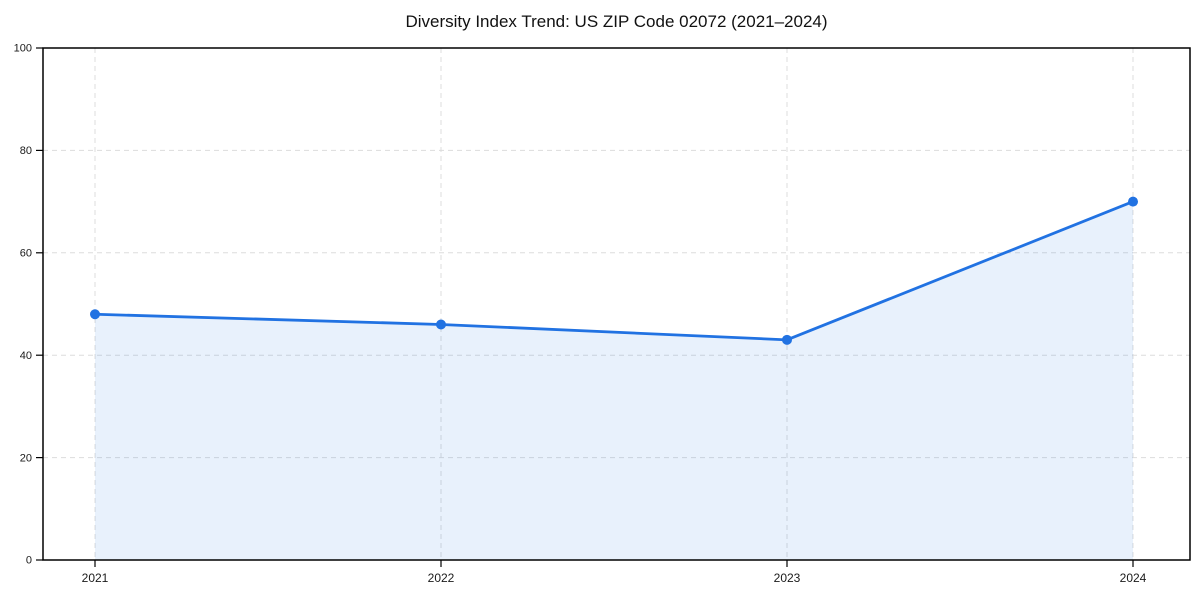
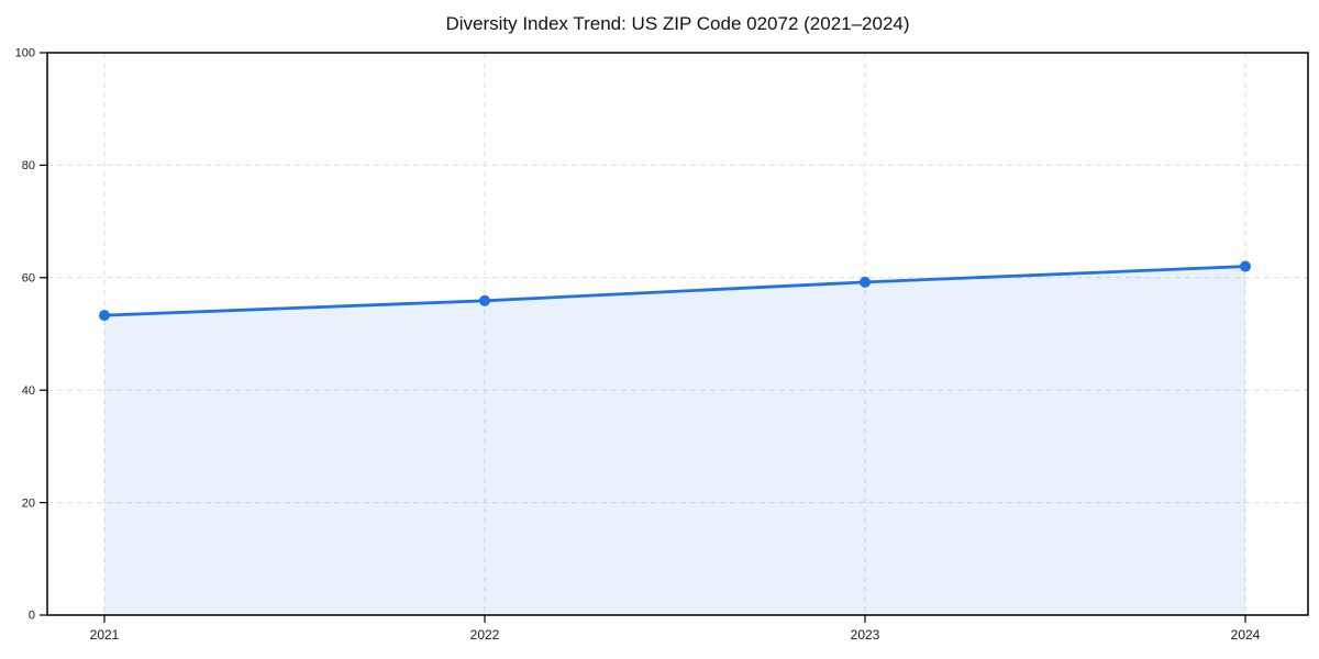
2021: 48 -> 53
2022: 46 -> 56
2023: 43 -> 59
2024: 70 -> 62
